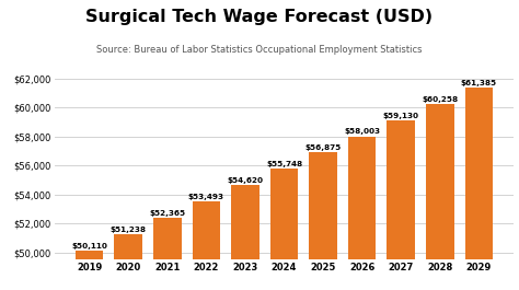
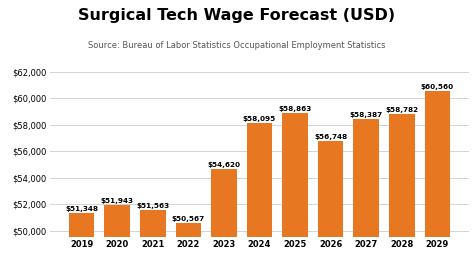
2019: $50,110 -> $51,348
2020: $51,238 -> $51,943
2021: $52,365 -> $51,563
2022: $53,493 -> $50,567
2024: $55,748 -> $58,095
2025: $56,875 -> $58,863
2026: $58,003 -> $56,748
2027: $59,130 -> $58,387
2028: $60,258 -> $58,782
2029: $61,385 -> $60,560
